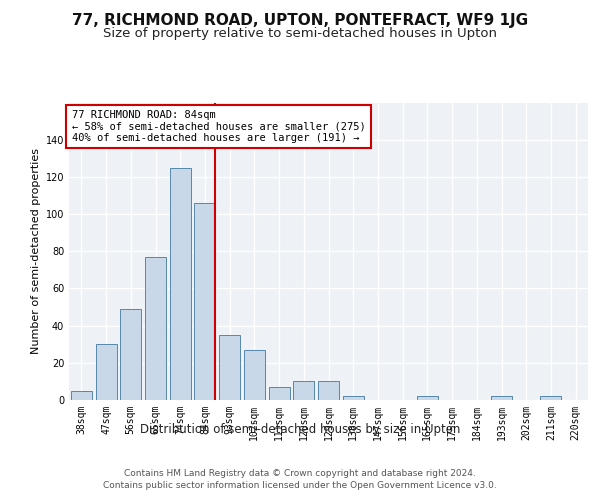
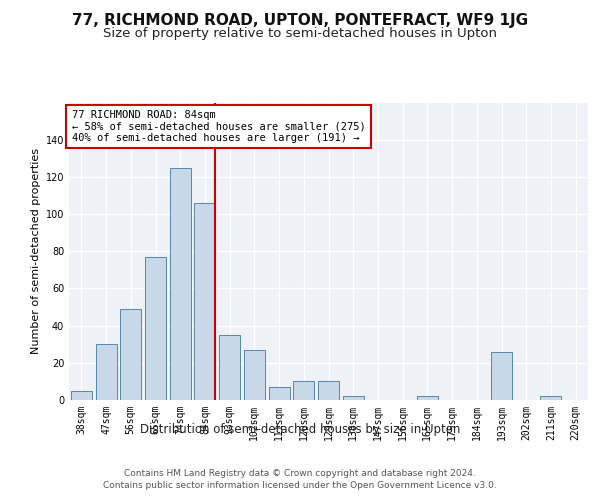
193sqm: 2 -> 26
